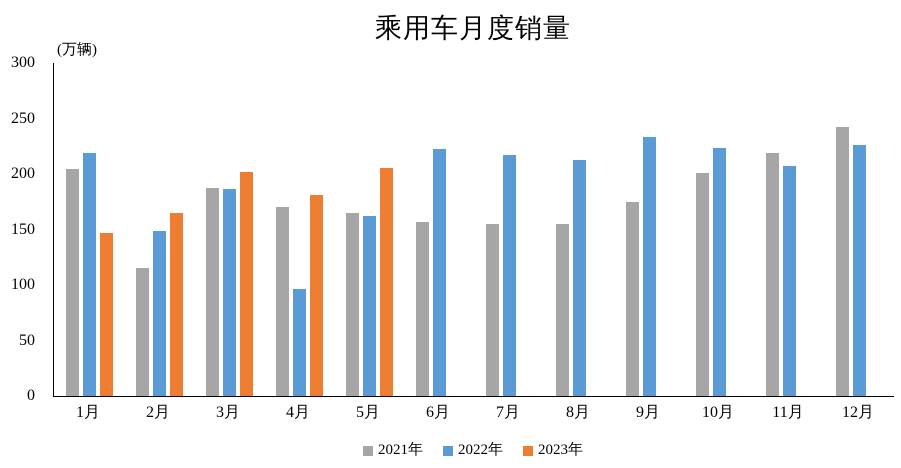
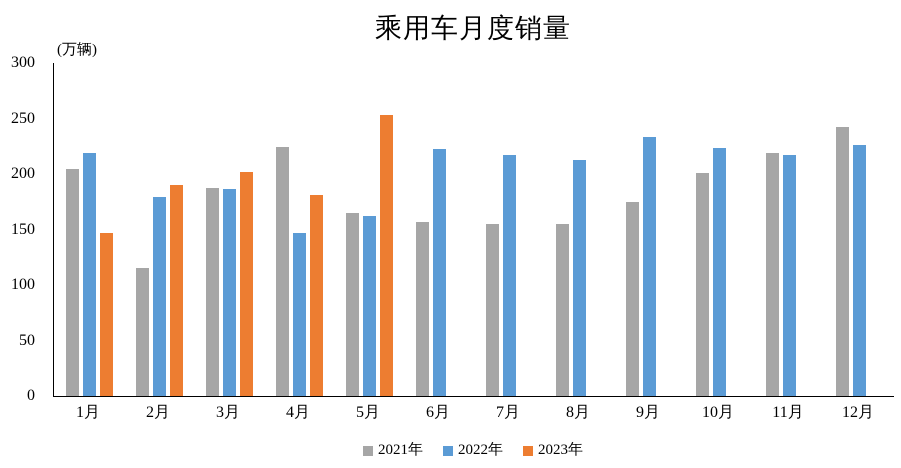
2022年/2月: 149 -> 179
2023年/2月: 165 -> 190
2021年/4月: 170 -> 224
2022年/4月: 96 -> 147
2023年/5月: 205 -> 253
2022年/11月: 208 -> 217
